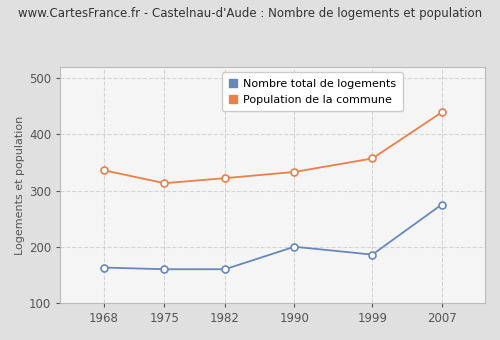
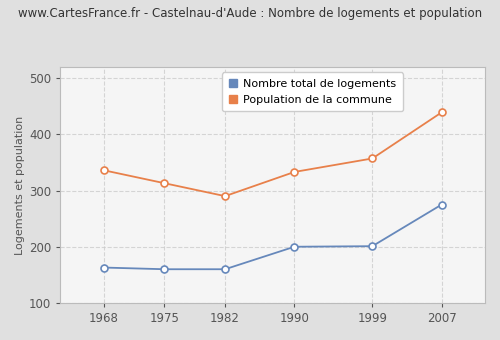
Population de la commune/1982: 322 -> 290
Nombre total de logements/1999: 186 -> 201
